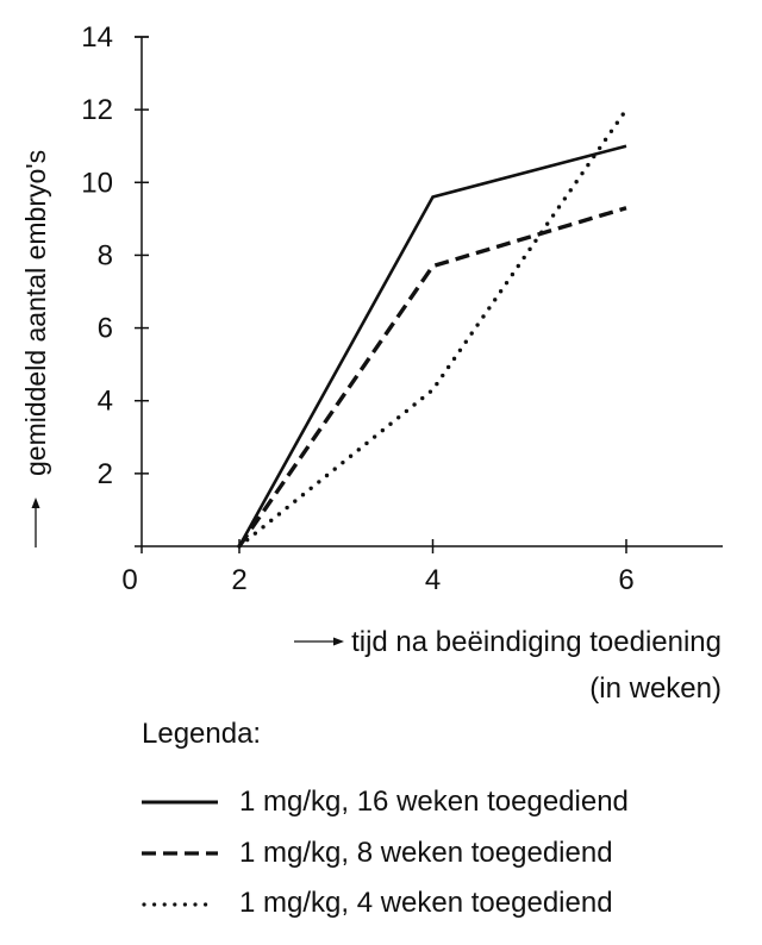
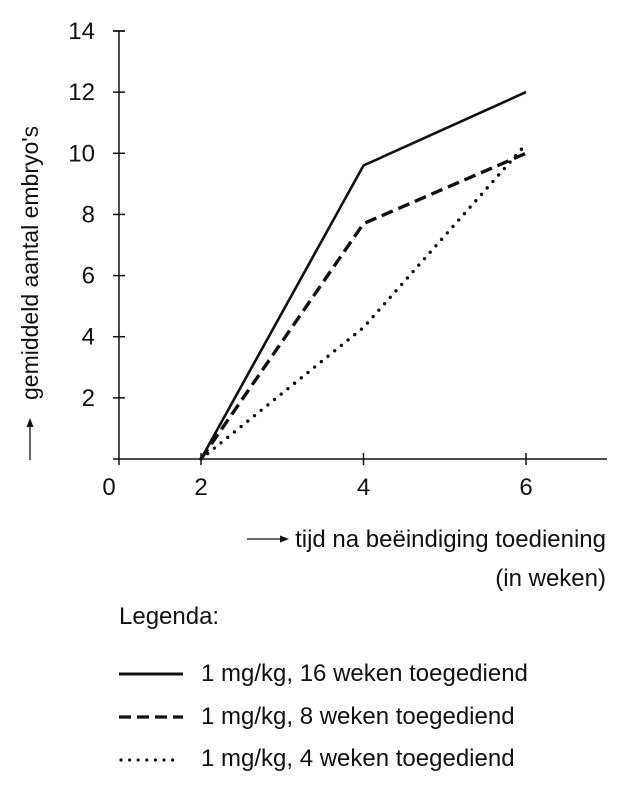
1 mg/kg, 16 weken toegediend/6: 11.0 -> 12.0
1 mg/kg, 8 weken toegediend/6: 9.3 -> 10.0
1 mg/kg, 4 weken toegediend/6: 12.0 -> 10.3
